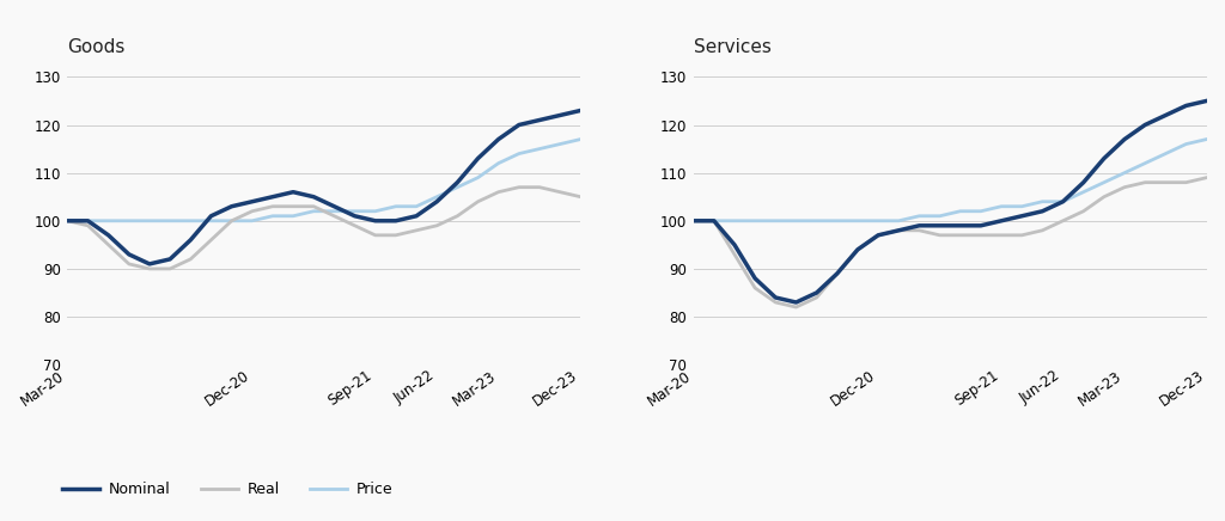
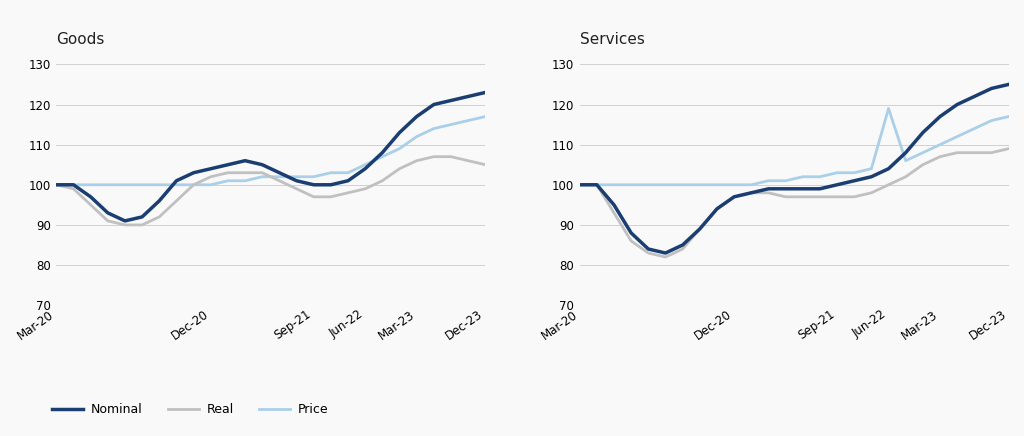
Services/Price/Jun-22: 104 -> 119
